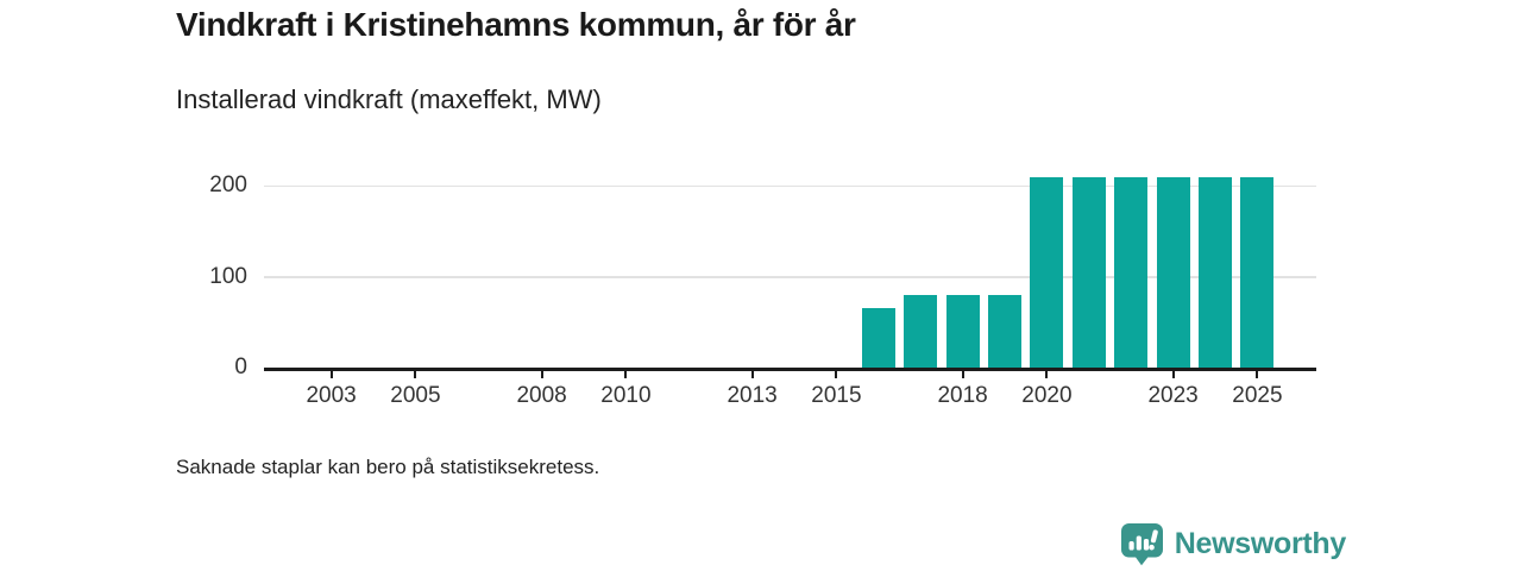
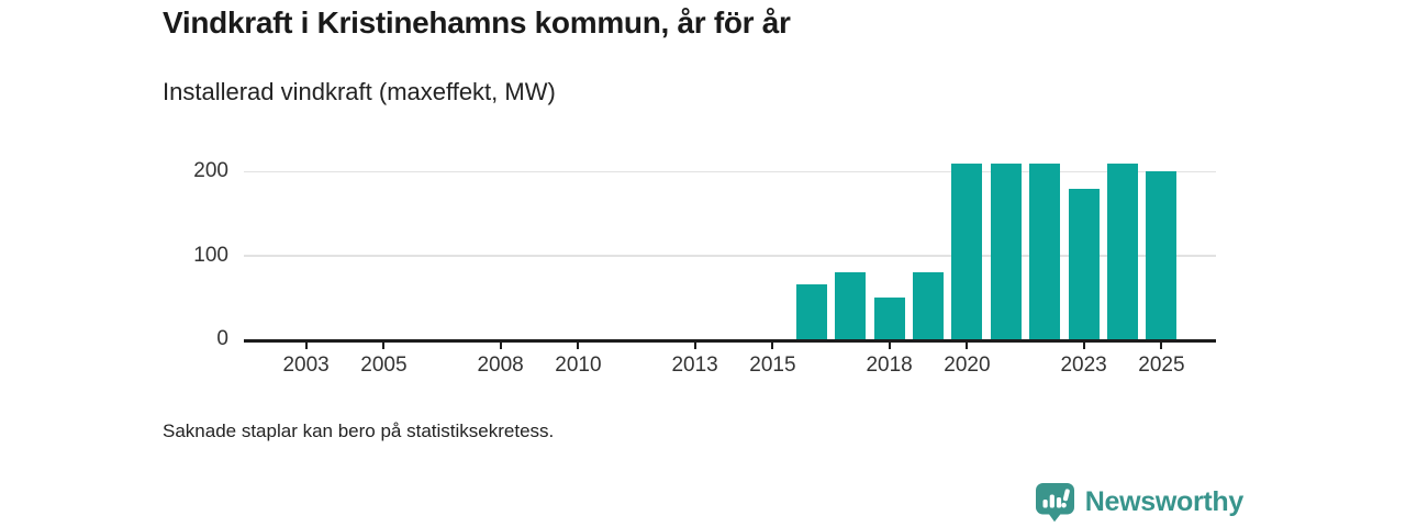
2018: 80 -> 50
2023: 210 -> 180
2025: 210 -> 200
